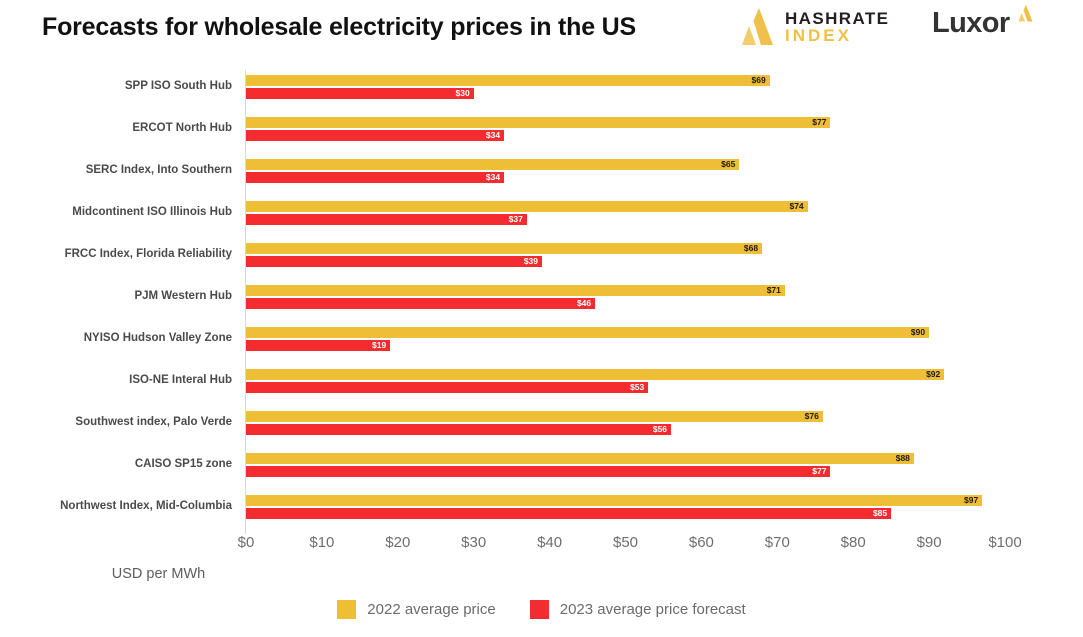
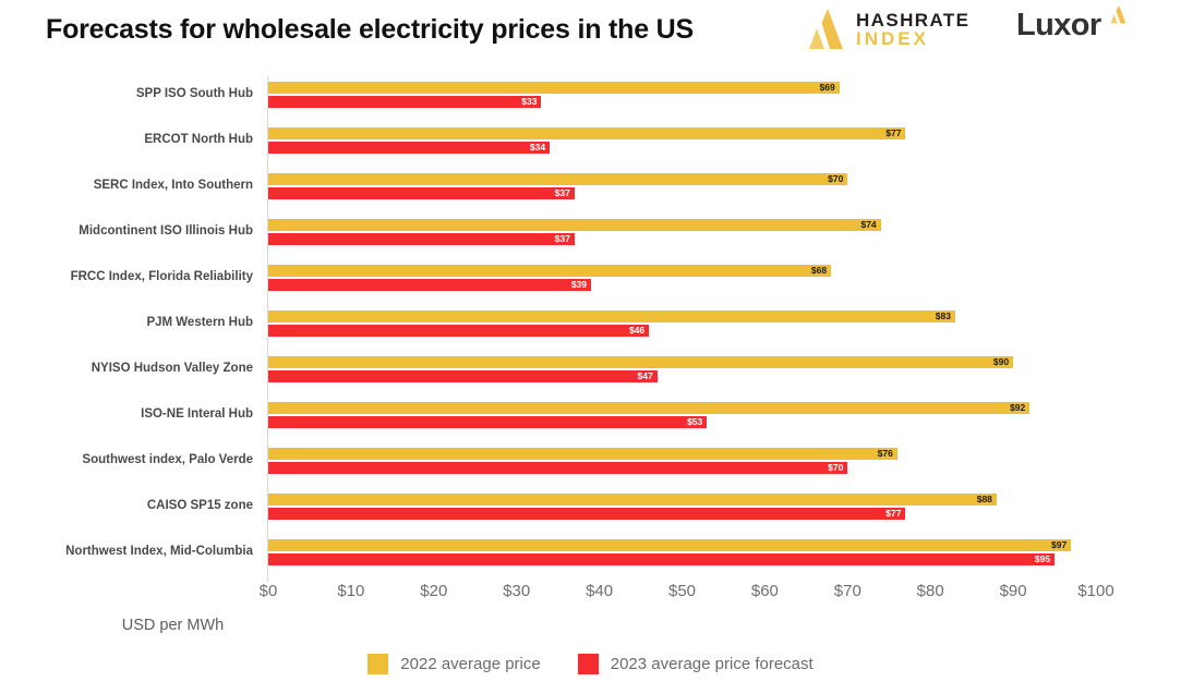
2023 average price forecast/SPP ISO South Hub: $30 -> $33
2022 average price/SERC Index, Into Southern: $65 -> $70
2023 average price forecast/SERC Index, Into Southern: $34 -> $37
2022 average price/PJM Western Hub: $71 -> $83
2023 average price forecast/NYISO Hudson Valley Zone: $19 -> $47
2023 average price forecast/Southwest index, Palo Verde: $56 -> $70
2023 average price forecast/Northwest Index, Mid-Columbia: $85 -> $95
